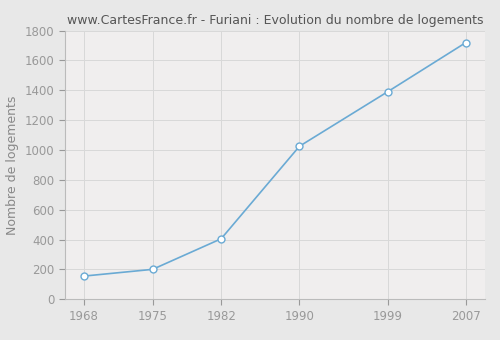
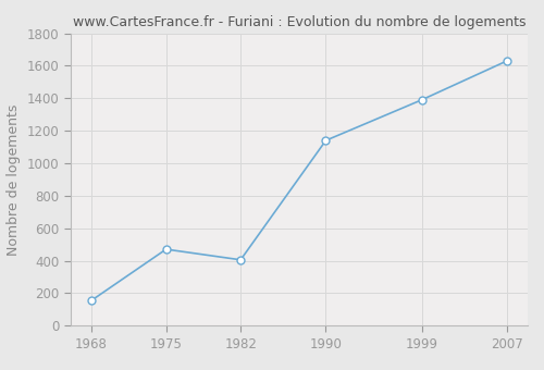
1975: 200 -> 470
1990: 1020 -> 1140
2007: 1720 -> 1630
